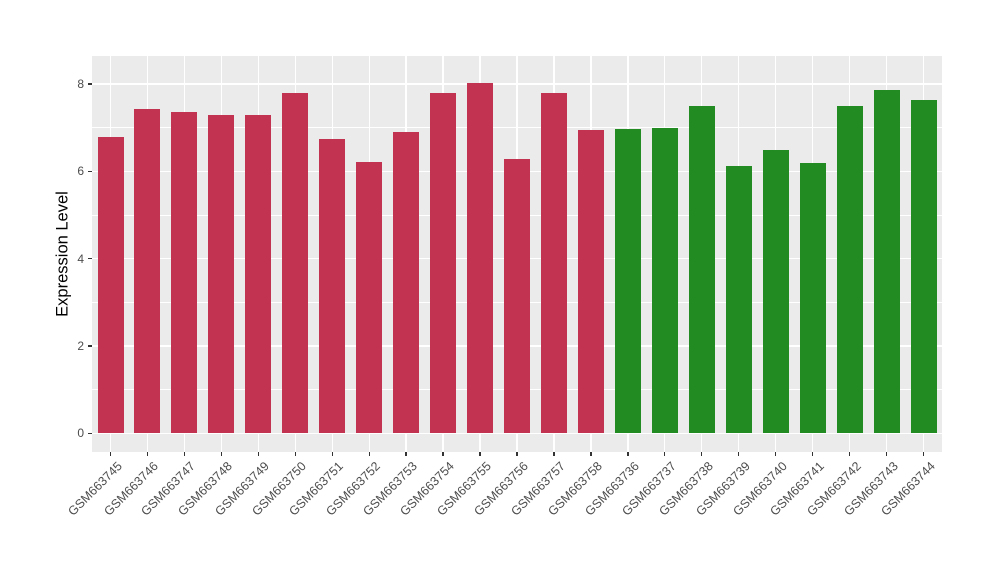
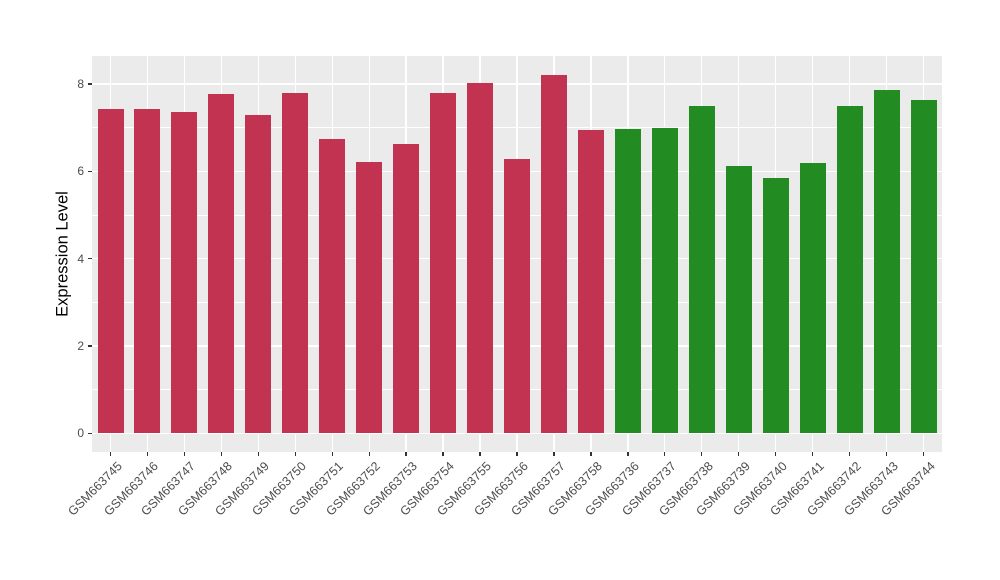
GSM663745: 6.8 -> 7.4
GSM663748: 7.3 -> 7.8
GSM663753: 6.9 -> 6.6
GSM663757: 7.8 -> 8.2
GSM663740: 6.5 -> 5.9
